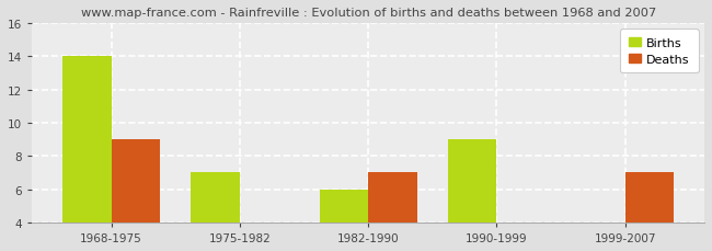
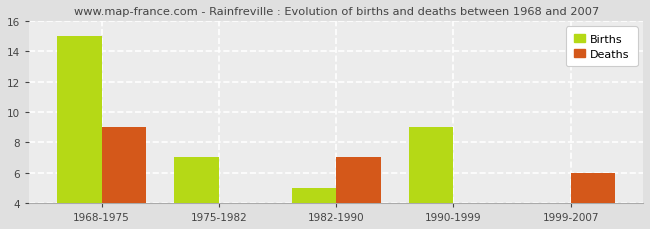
Births/1968-1975: 14 -> 15
Births/1982-1990: 6 -> 5
Deaths/1999-2007: 7 -> 6
